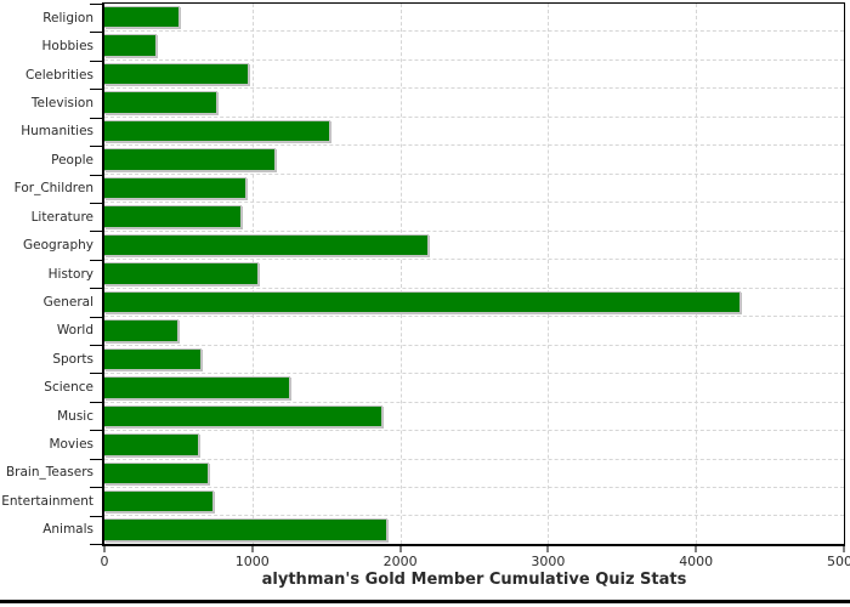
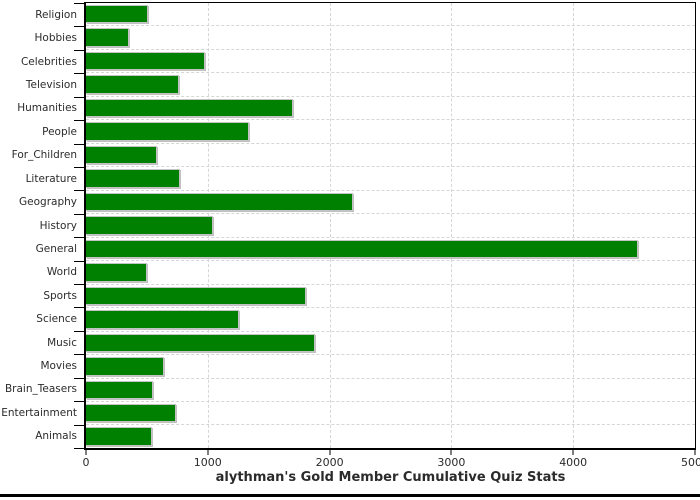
Humanities: 1530 -> 1700
People: 1160 -> 1340
For_Children: 960 -> 580
Literature: 930 -> 770
General: 4300 -> 4530
Sports: 660 -> 1800
Brain_Teasers: 710 -> 550
Animals: 1910 -> 540
